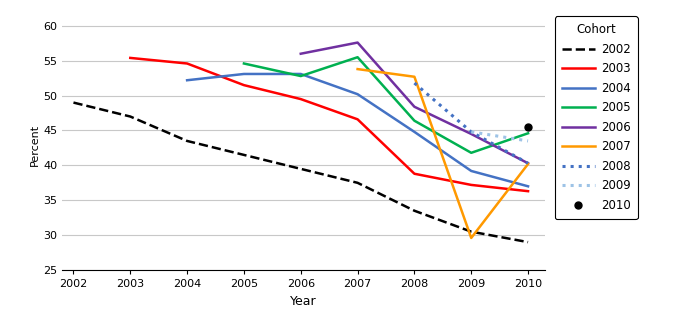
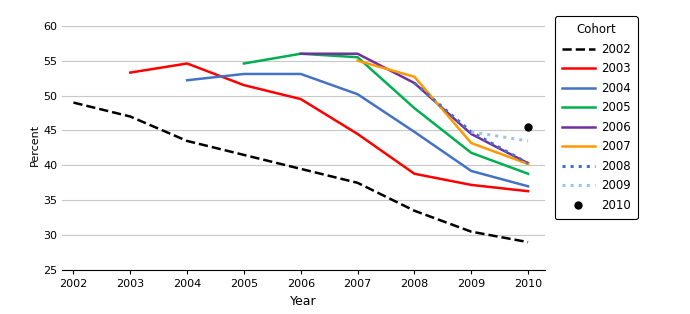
2003/2003: 55.4 -> 53.3
2005/2006: 52.8 -> 56.0
2003/2007: 46.6 -> 44.5
2006/2007: 57.6 -> 56.0
2007/2007: 53.8 -> 55.0
2005/2008: 46.4 -> 48.2
2006/2008: 48.4 -> 51.8
2007/2009: 29.6 -> 43.2
2005/2010: 44.6 -> 38.8
